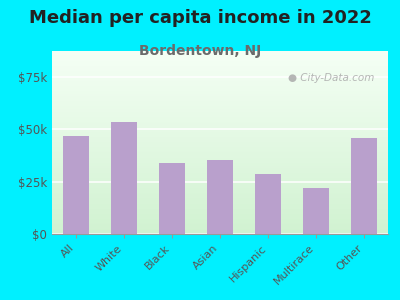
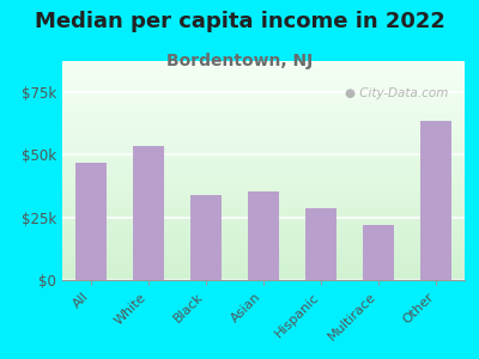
Other: $46.0k -> $63.5k
